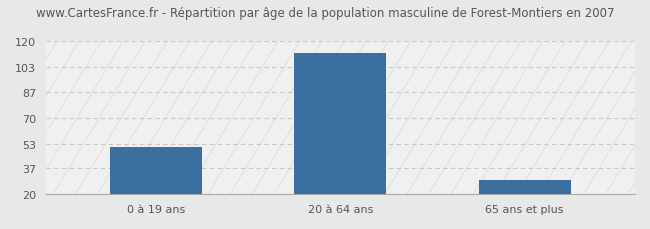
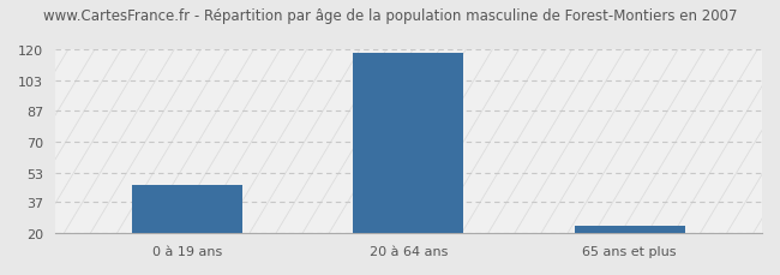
0 à 19 ans: 51 -> 46
20 à 64 ans: 112 -> 118
65 ans et plus: 29 -> 24
